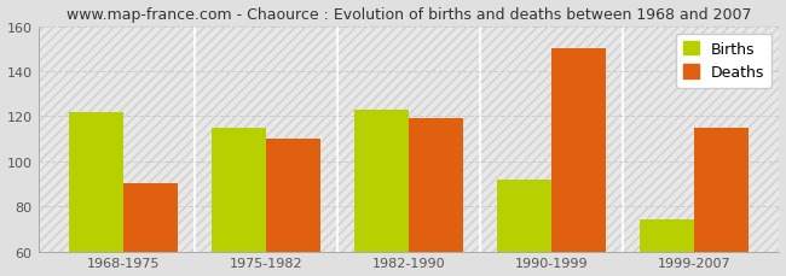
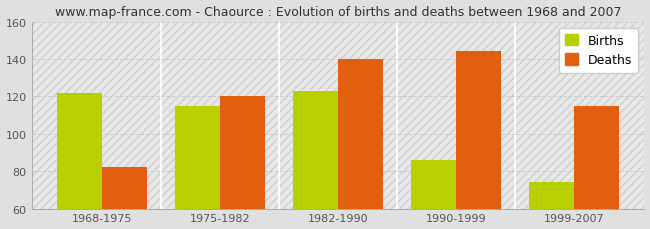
Deaths/1968-1975: 90 -> 82
Deaths/1975-1982: 110 -> 120
Deaths/1982-1990: 119 -> 140
Births/1990-1999: 92 -> 86
Deaths/1990-1999: 150 -> 144
